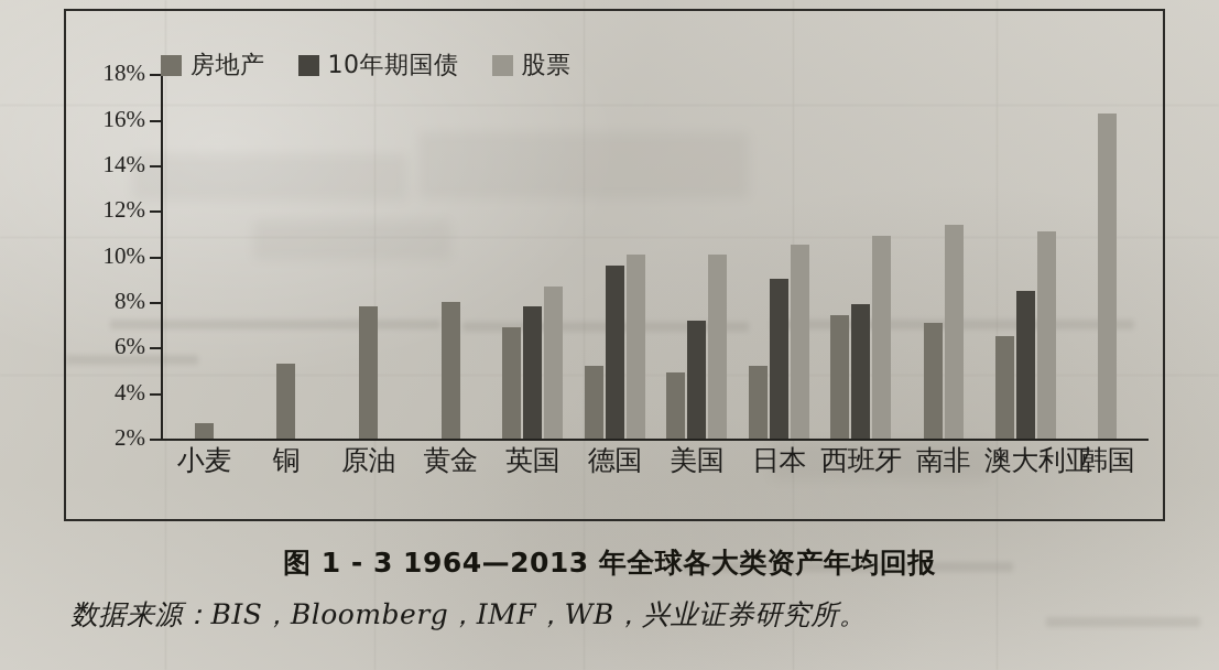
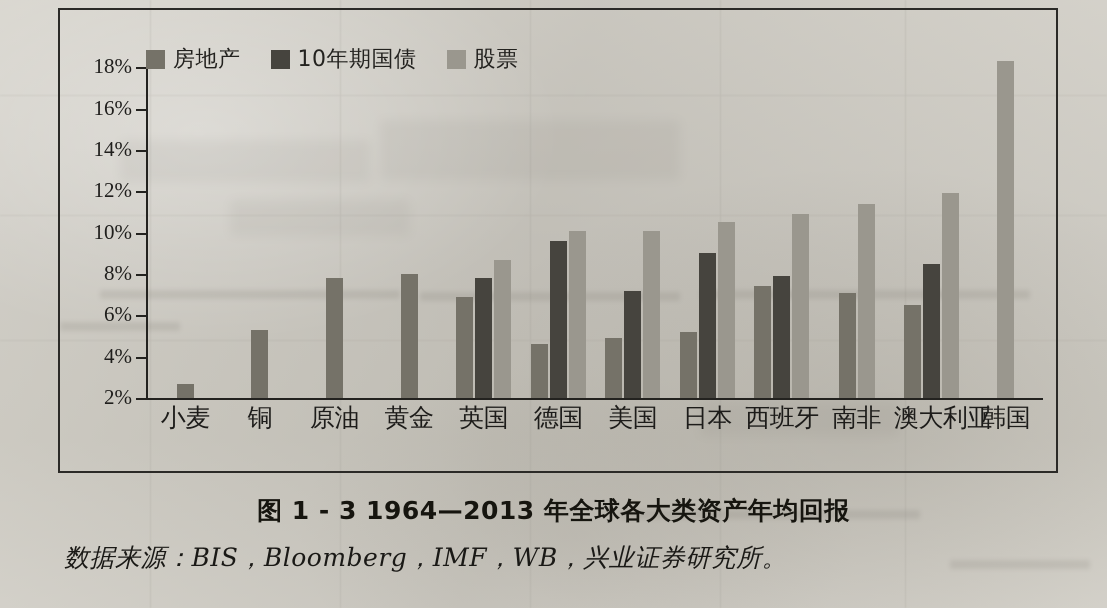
房地产/德国: 5.2% -> 4.6%
股票/澳大利亚: 11.1% -> 11.9%
股票/韩国: 16.3% -> 18.3%
